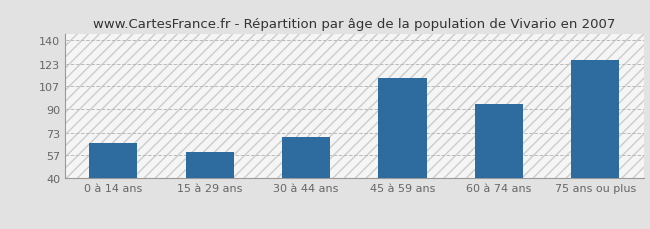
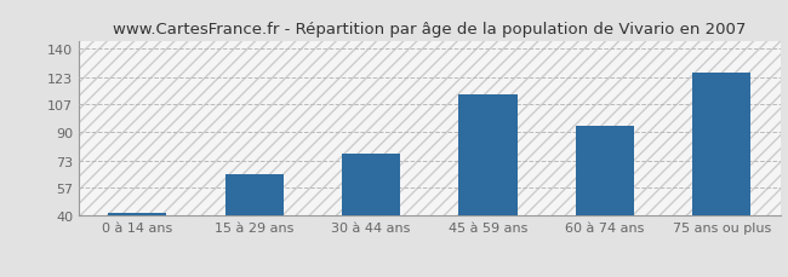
0 à 14 ans: 66 -> 42
15 à 29 ans: 59 -> 65
30 à 44 ans: 70 -> 77
